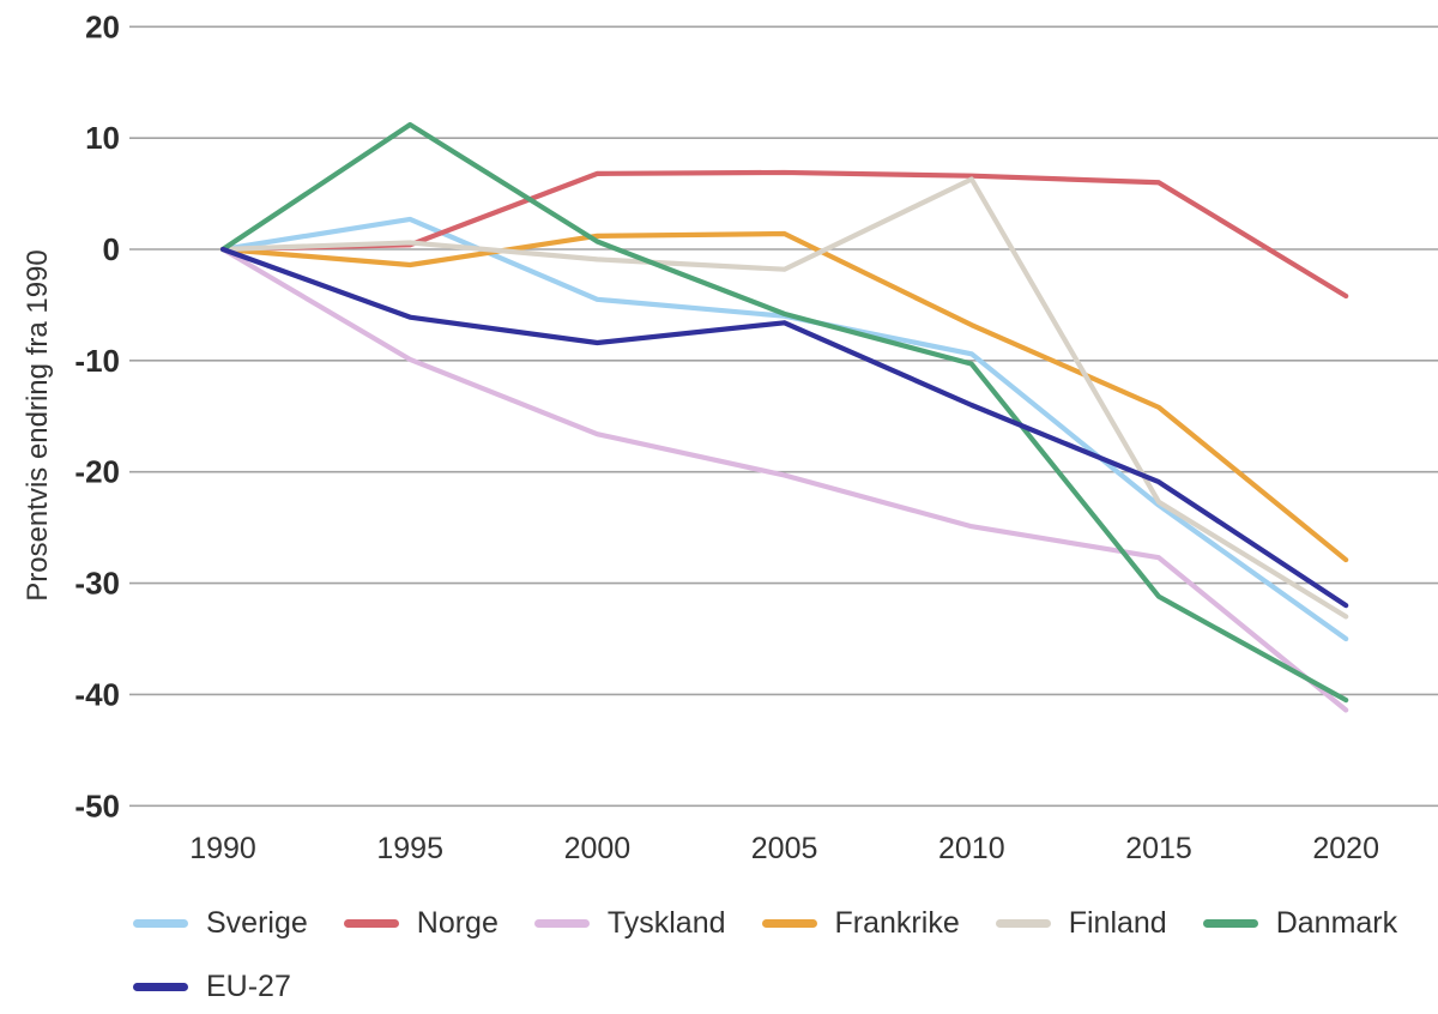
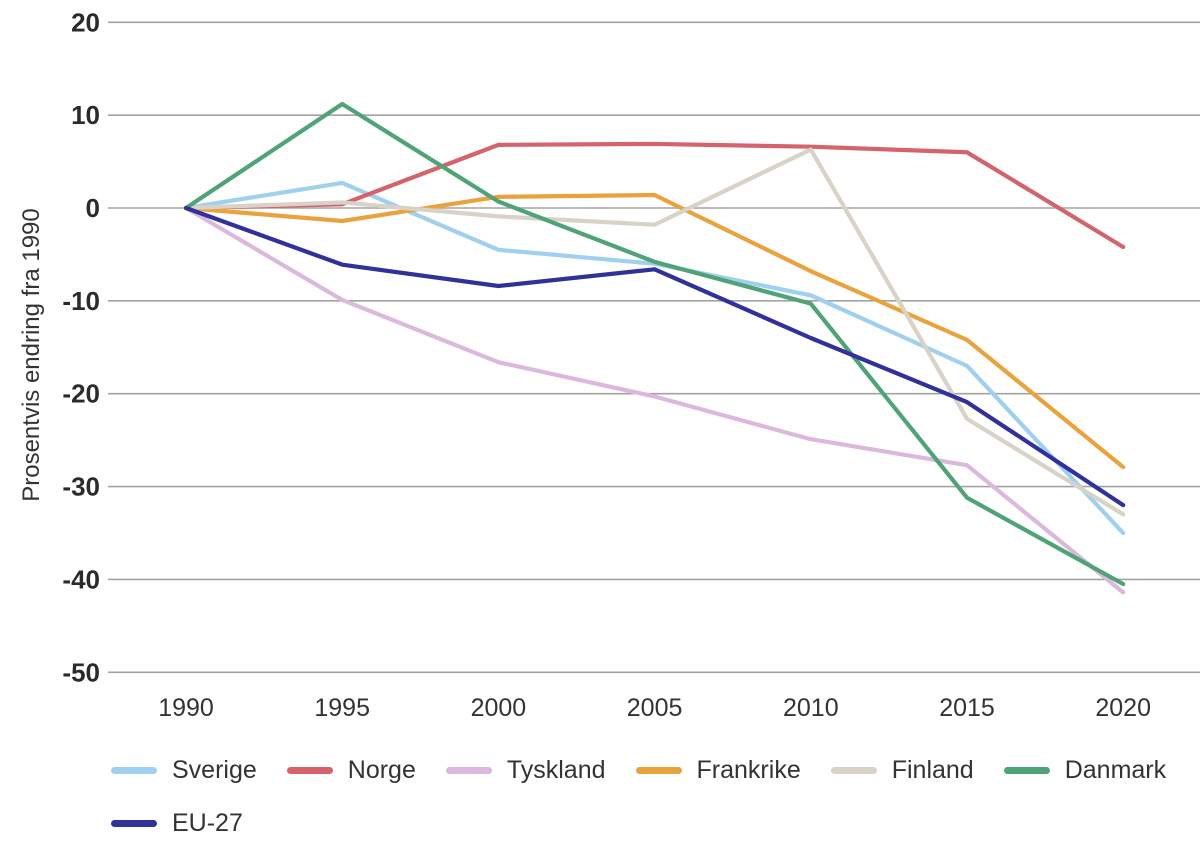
Sverige/2015: -23 -> -17
